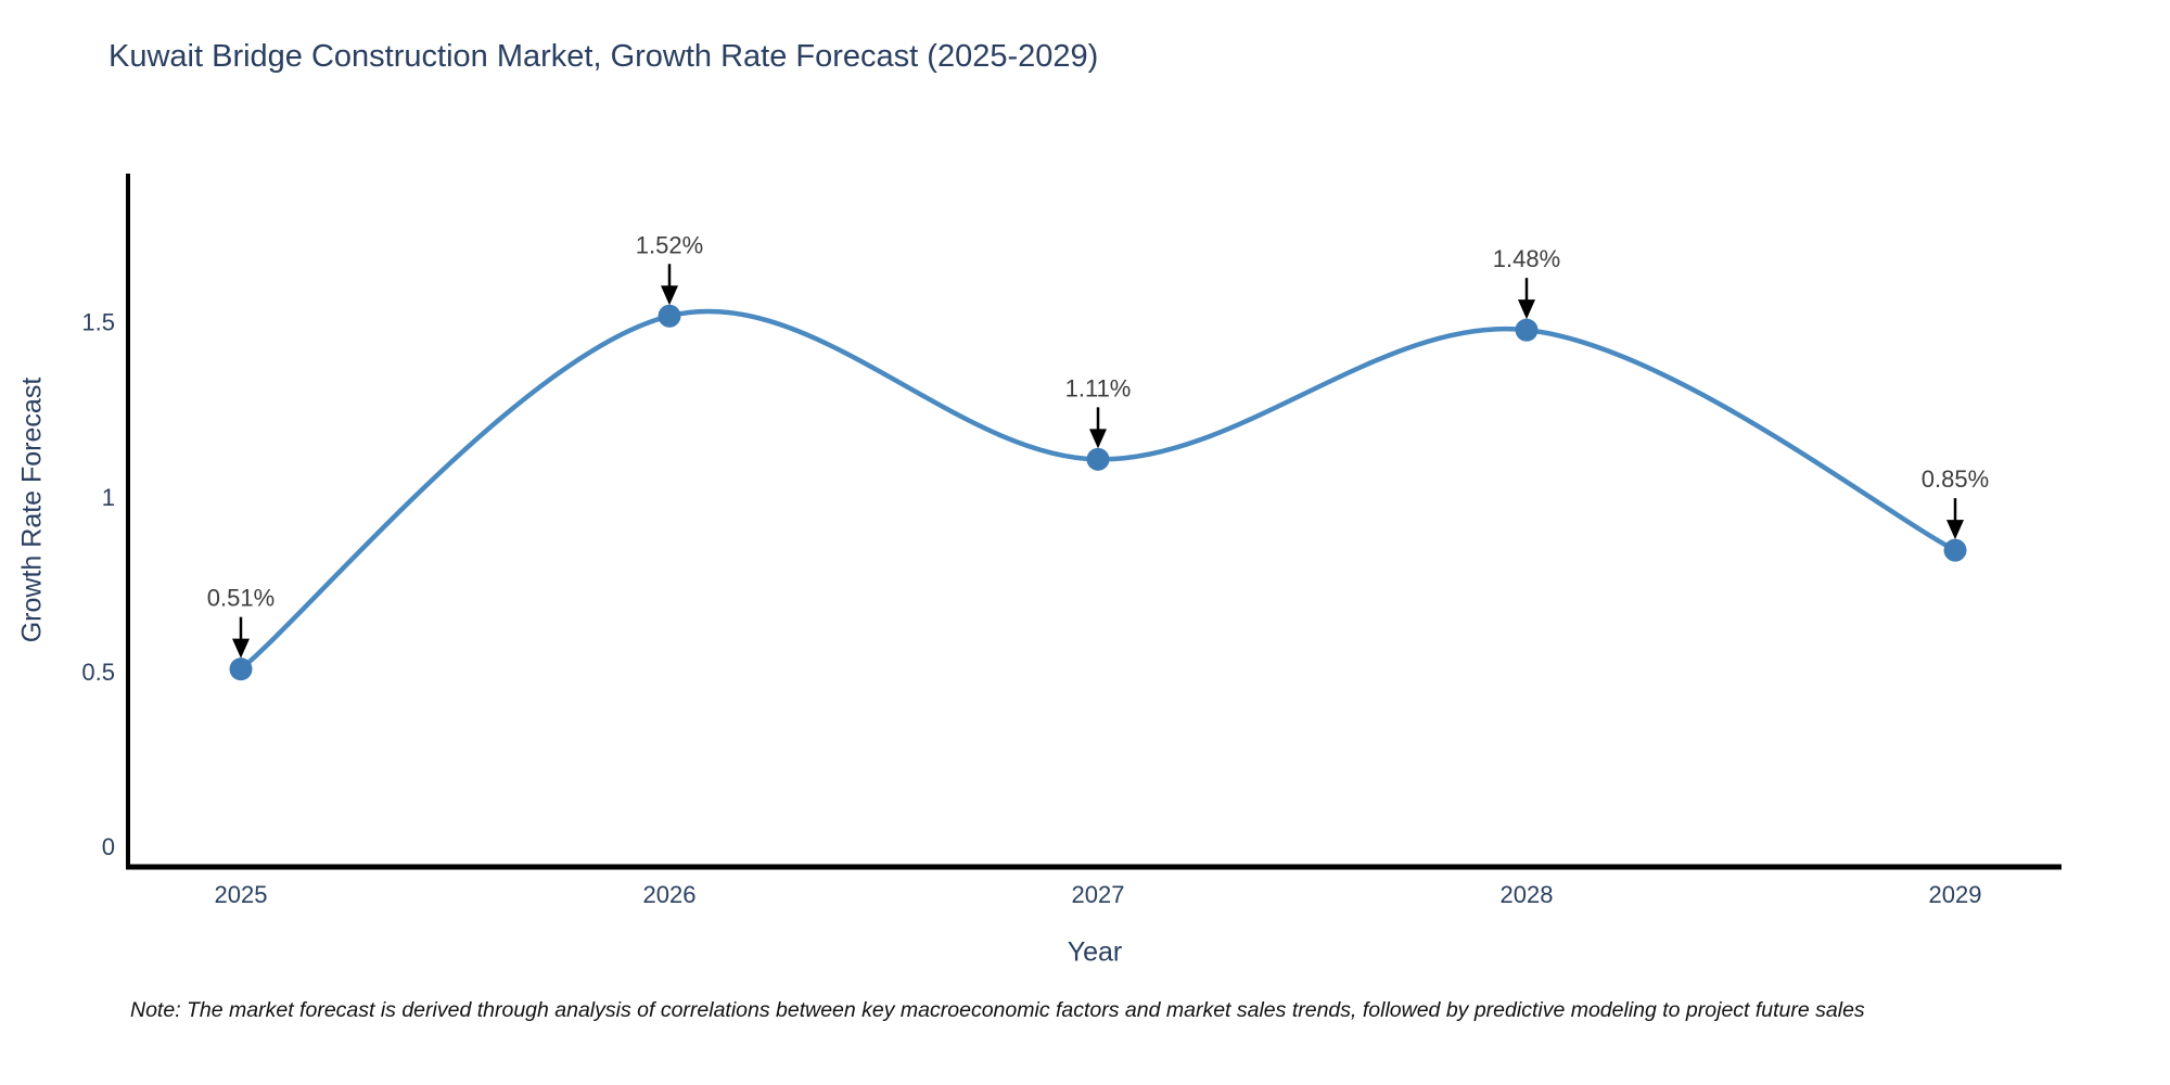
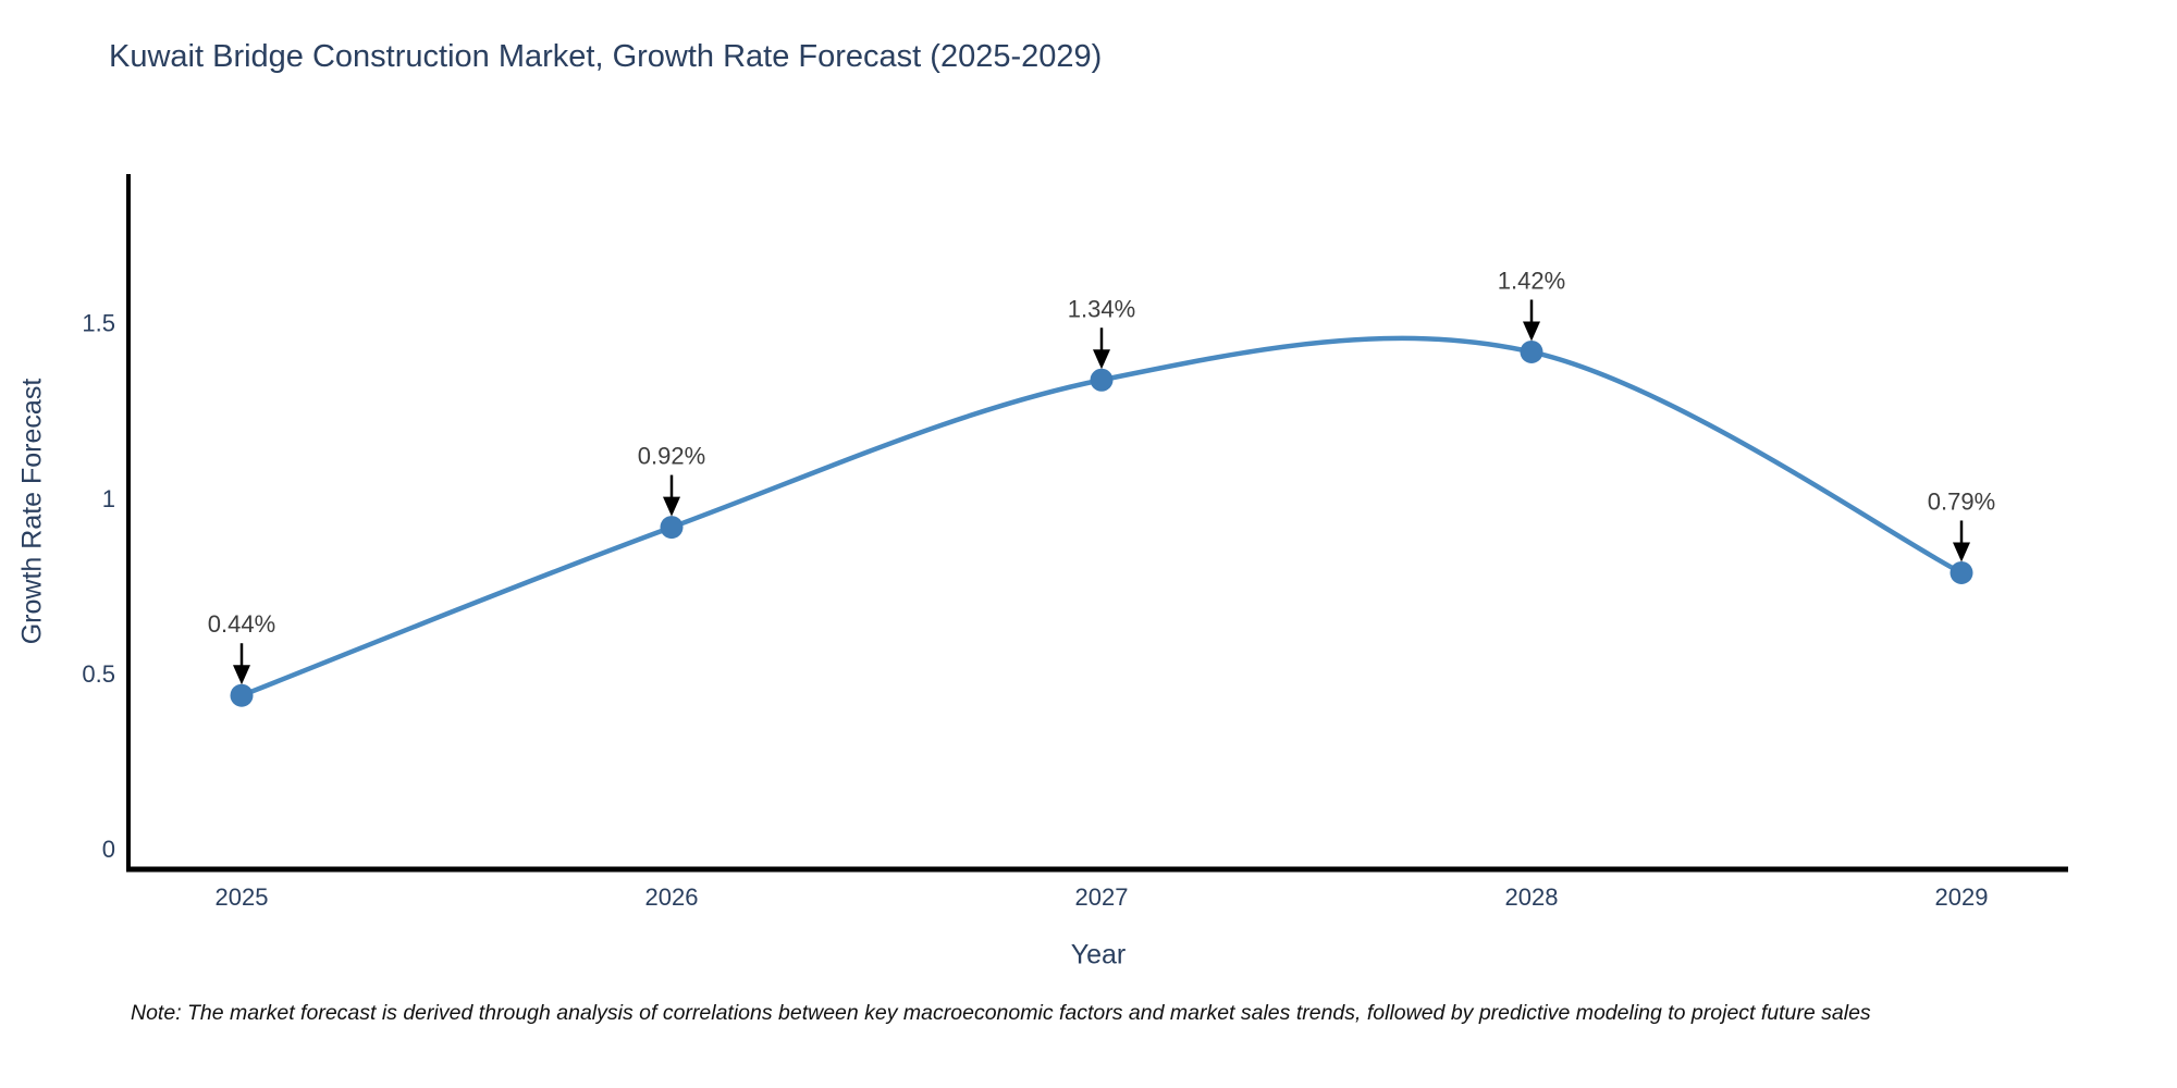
2025: 0.51% -> 0.44%
2026: 1.52% -> 0.92%
2027: 1.11% -> 1.34%
2028: 1.48% -> 1.42%
2029: 0.85% -> 0.79%
